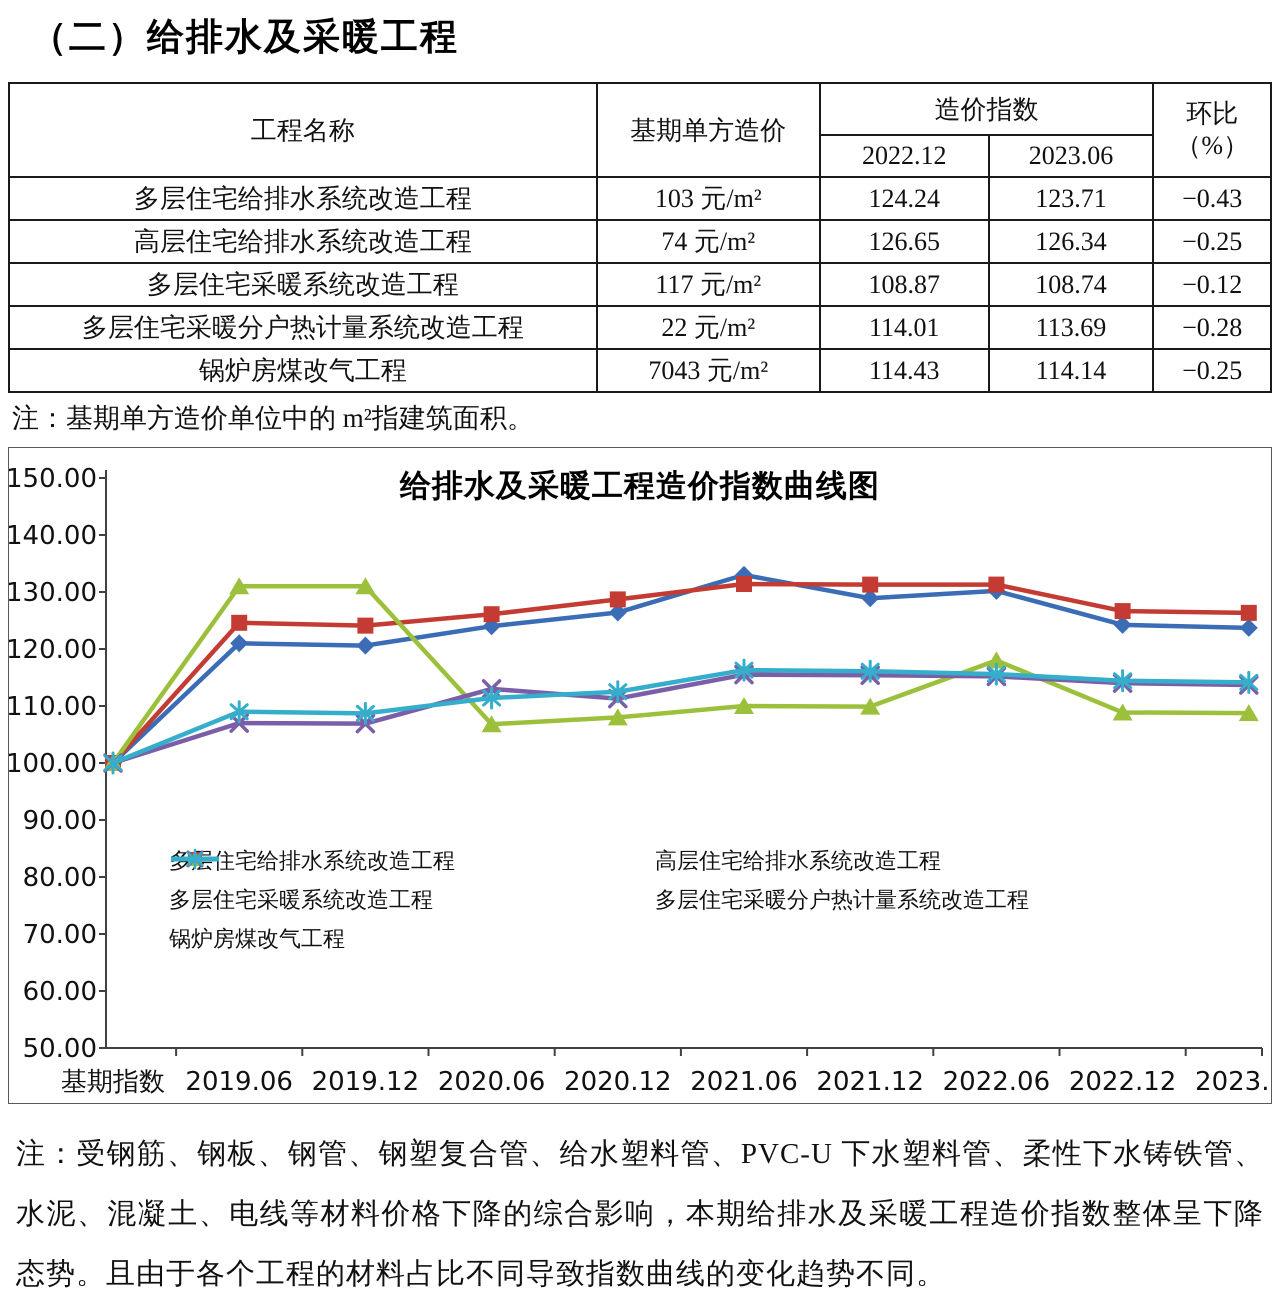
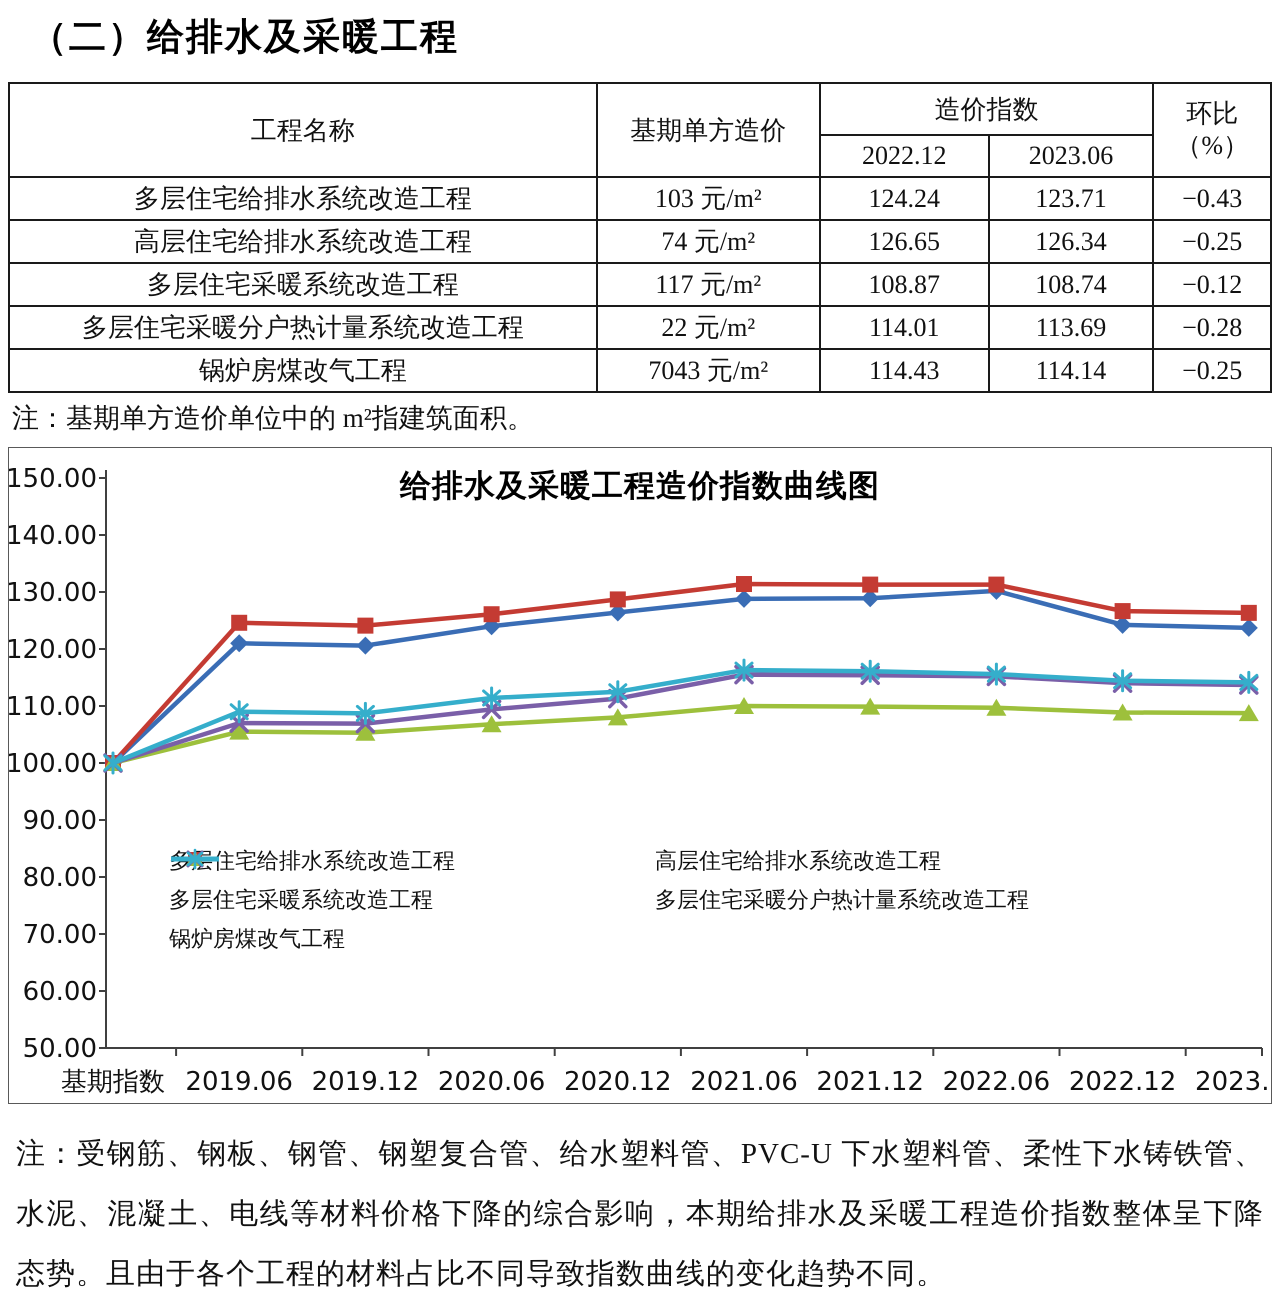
多层住宅采暖系统改造工程/2019.06: 131 -> 106
多层住宅采暖系统改造工程/2019.12: 131 -> 105
多层住宅采暖分户热计量系统改造工程/2020.06: 113 -> 109
多层住宅给排水系统改造工程/2021.06: 133 -> 129
多层住宅采暖系统改造工程/2022.06: 118 -> 110
